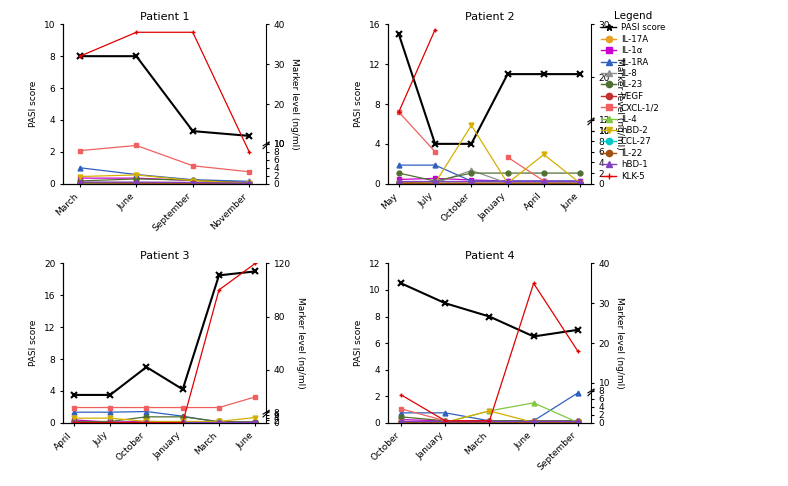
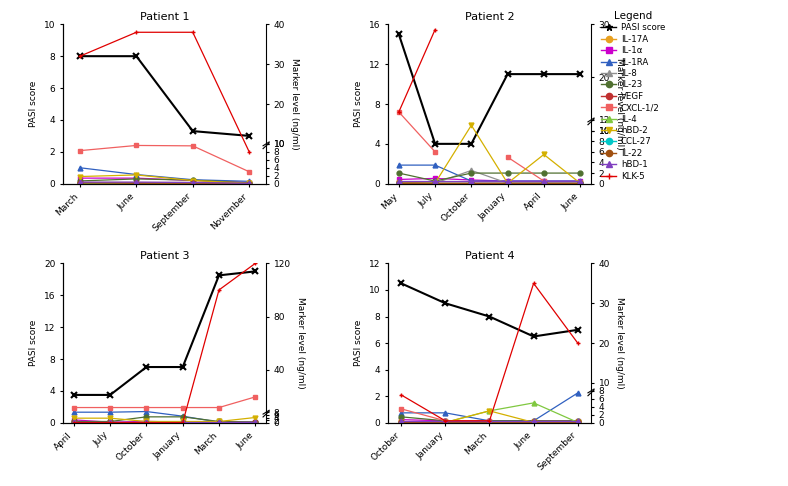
Patient 1/CXCL-1/2/September: 4.5 -> 9.5
Patient 3/PASI score/January: 4.2 -> 7.0
Patient 4/KLK-5/September: 18.0 -> 20.0
